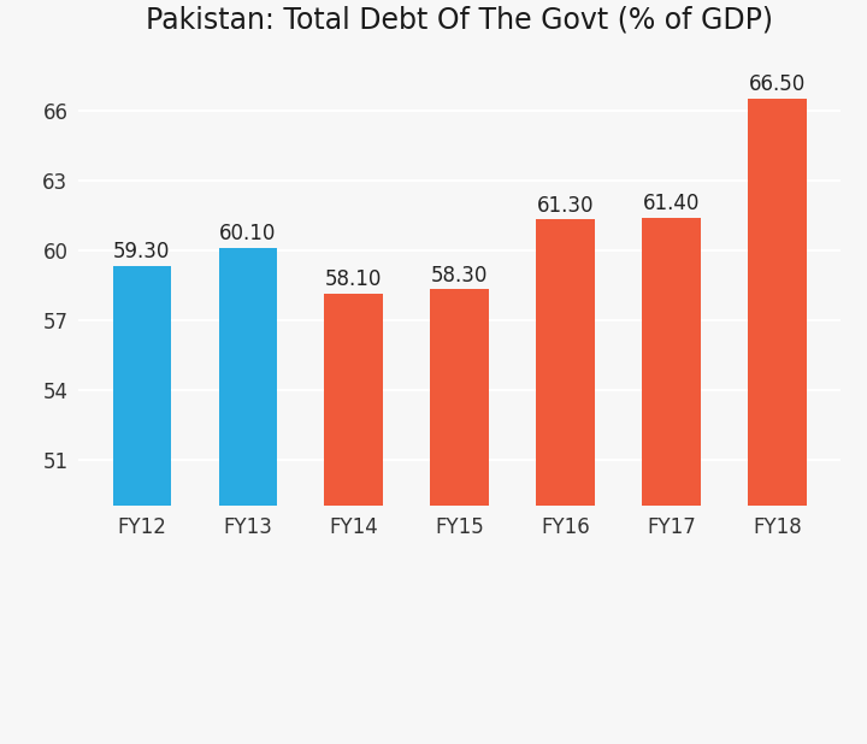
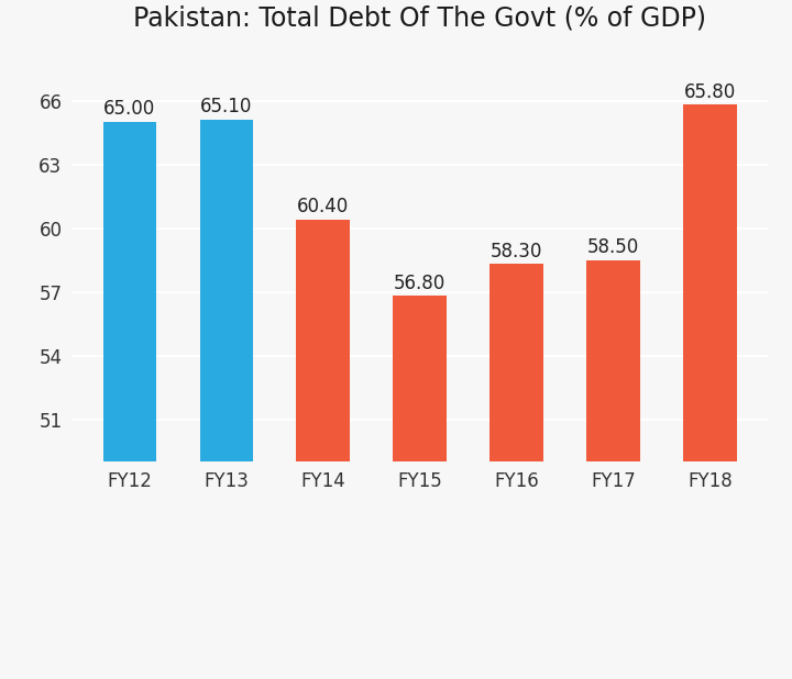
FY12: 59.30 -> 65.00
FY13: 60.10 -> 65.10
FY14: 58.10 -> 60.40
FY15: 58.30 -> 56.80
FY16: 61.30 -> 58.30
FY17: 61.40 -> 58.50
FY18: 66.50 -> 65.80
